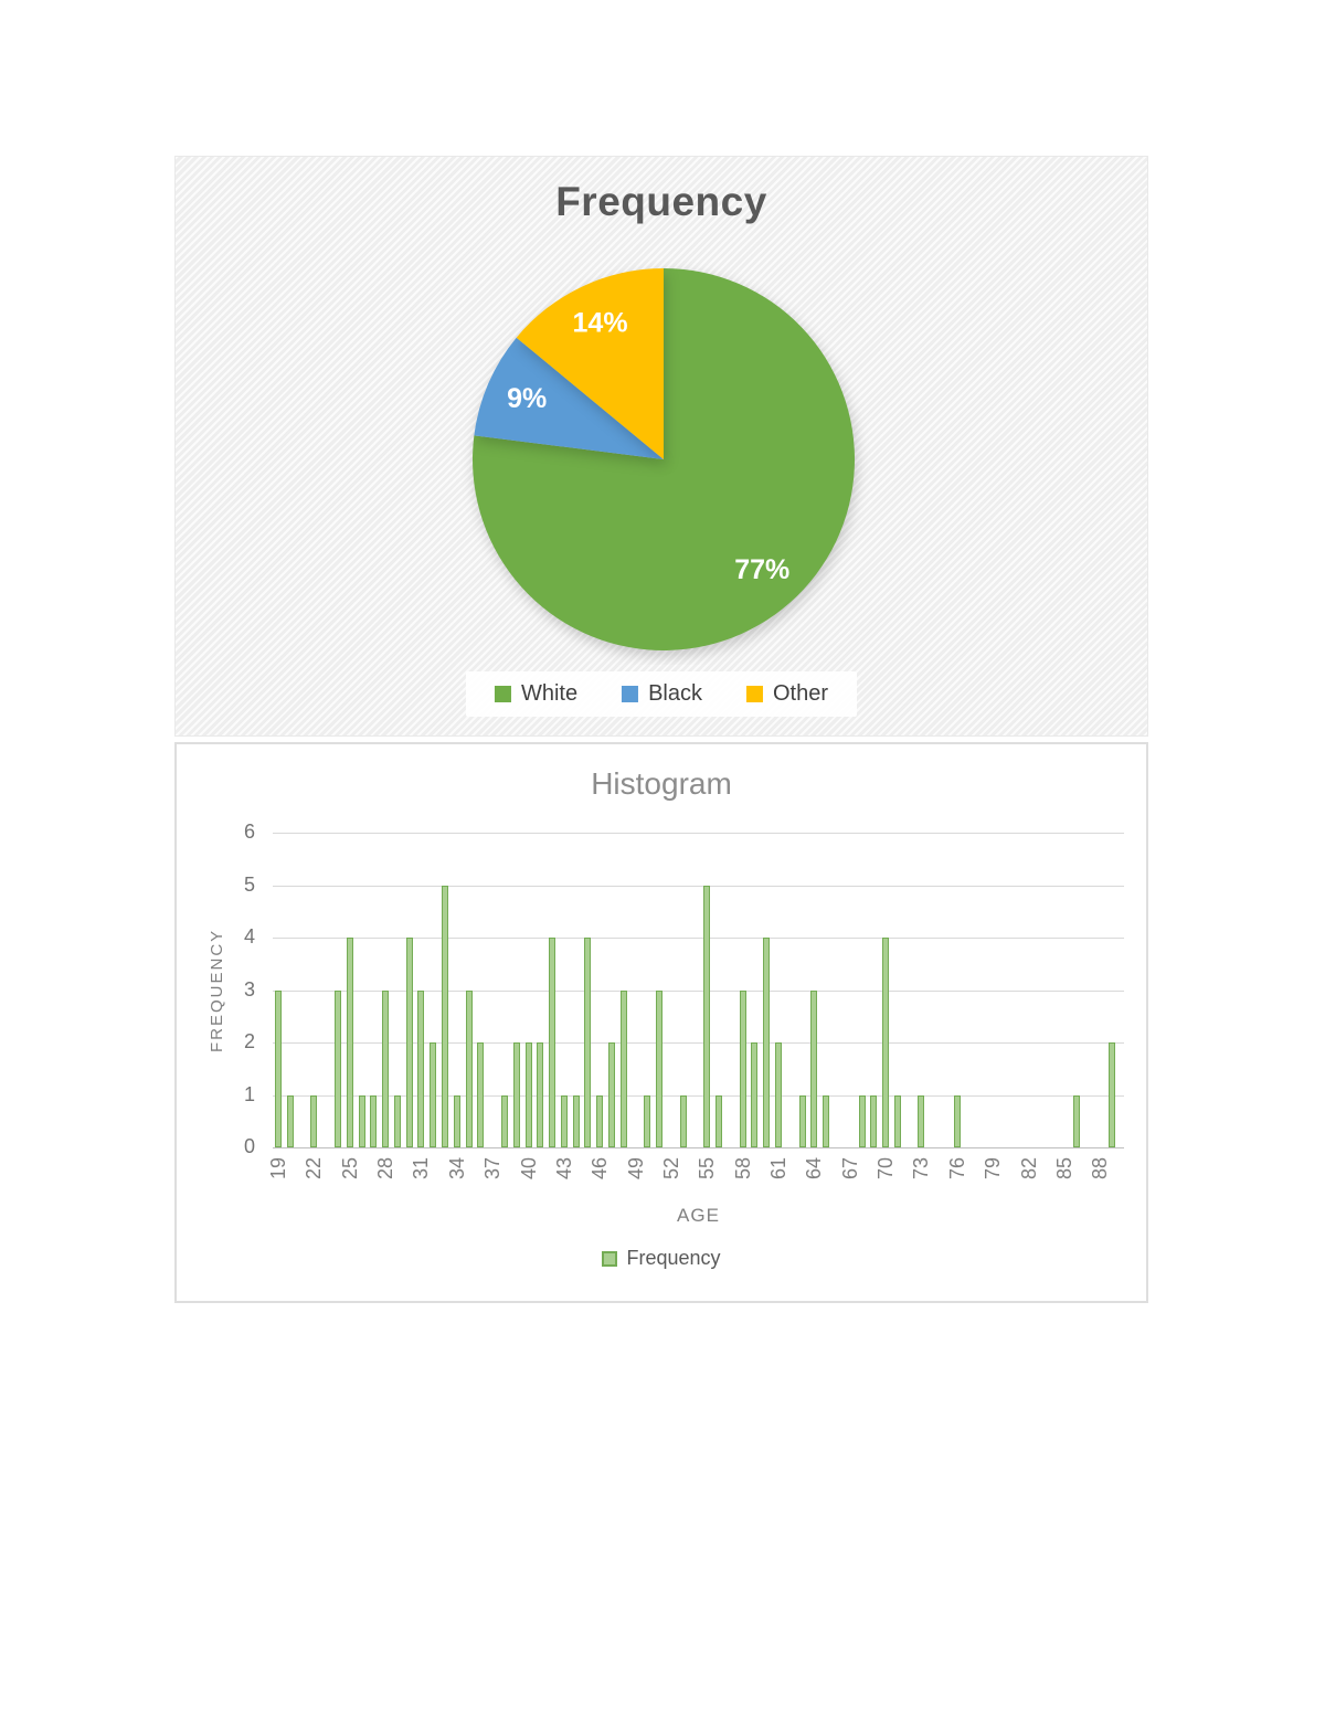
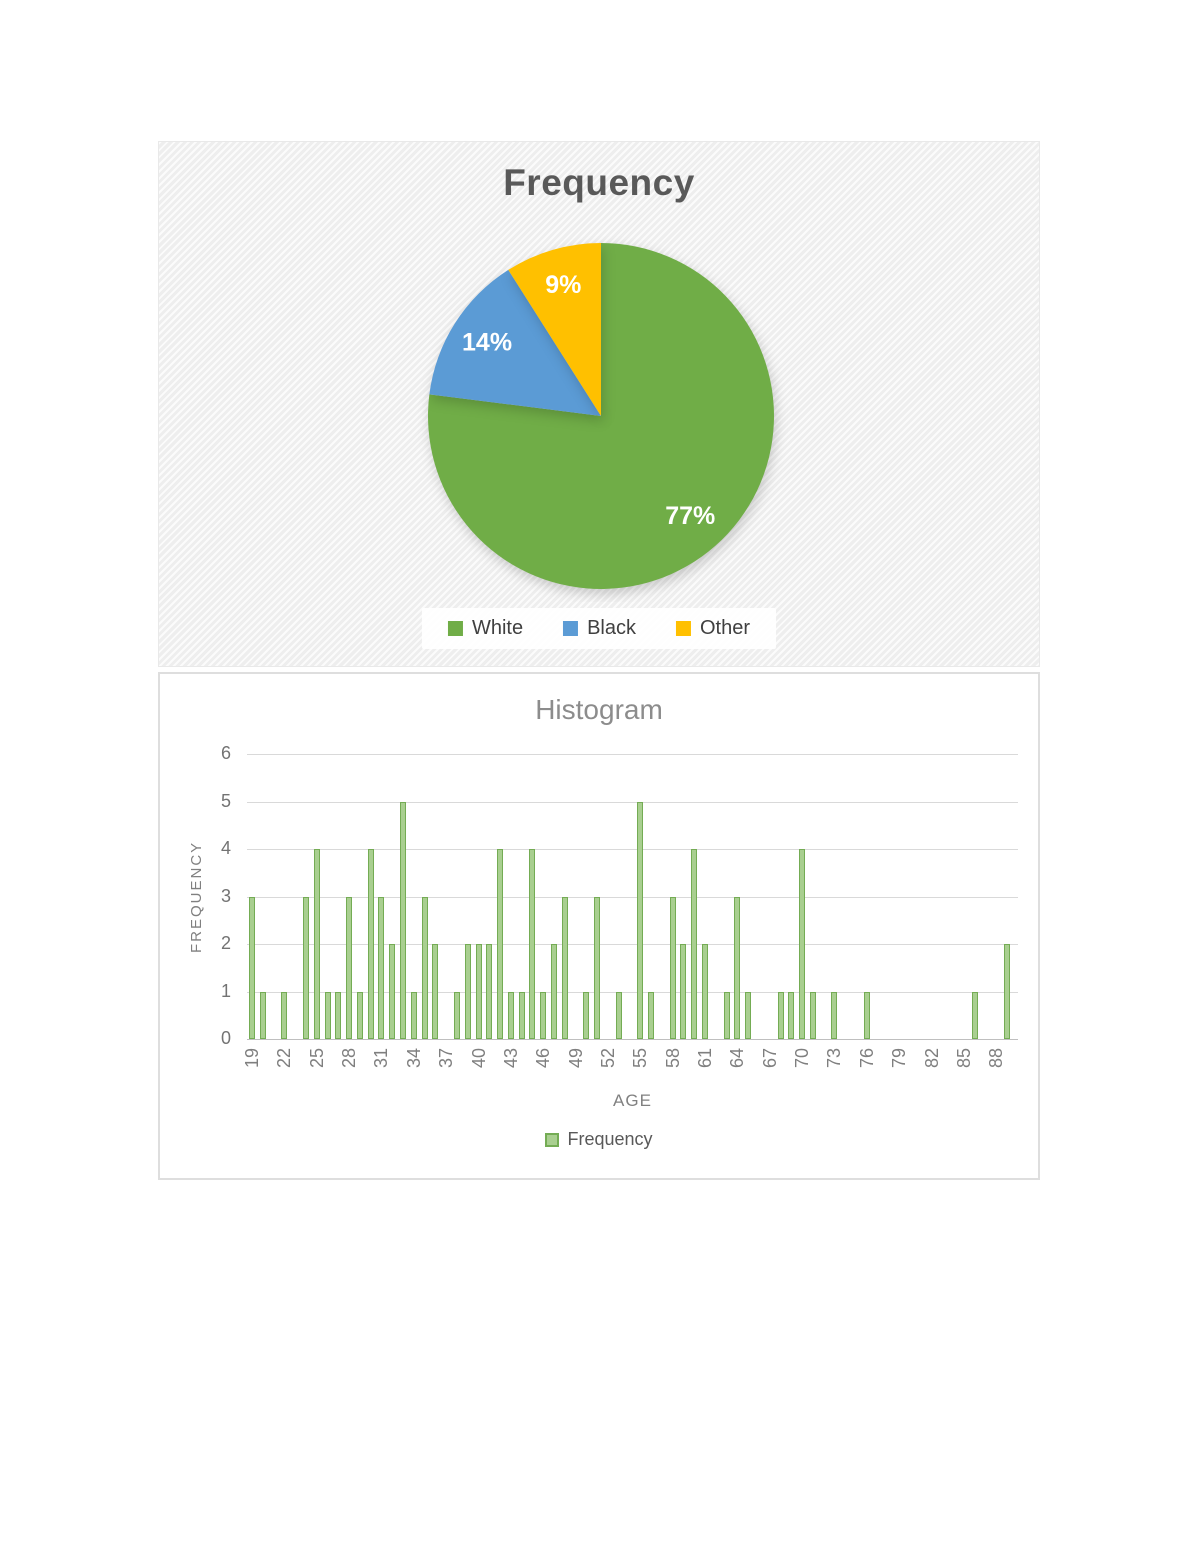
Frequency/Black: 9% -> 14%
Frequency/Other: 14% -> 9%
